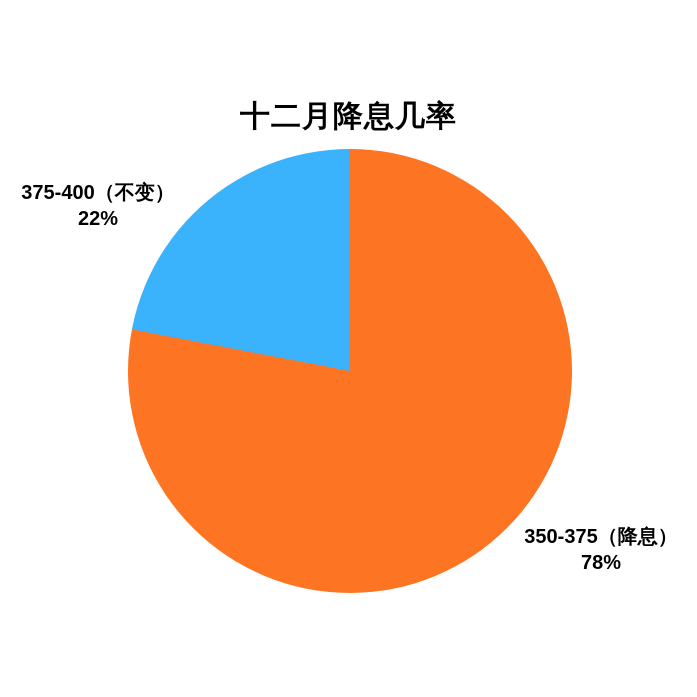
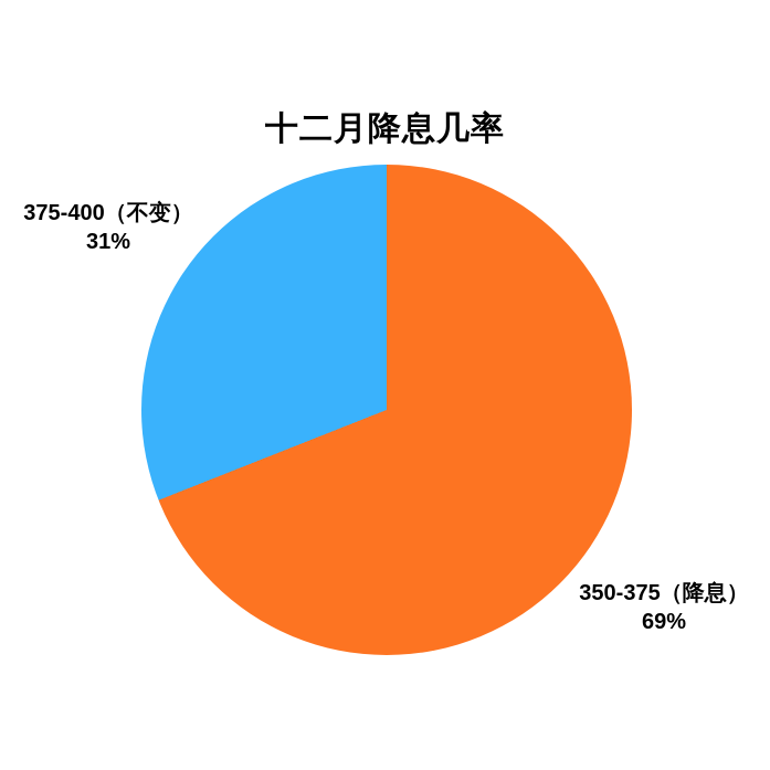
350-375（降息）: 78% -> 69%
375-400（不变）: 22% -> 31%
